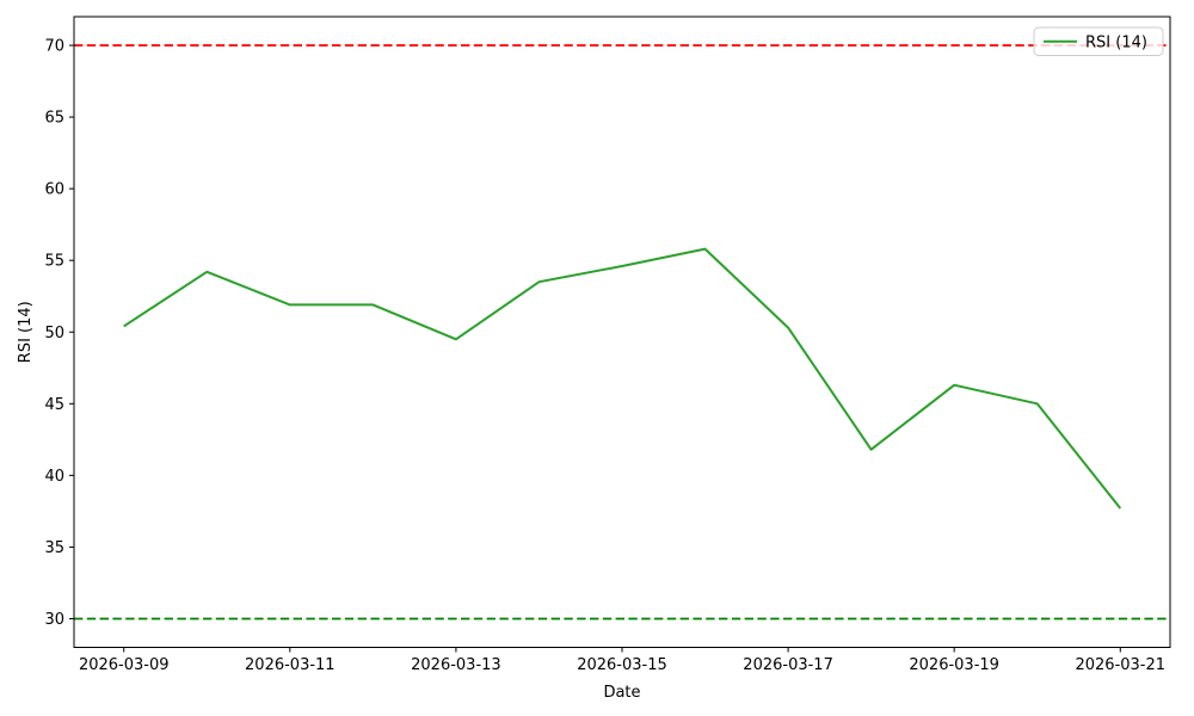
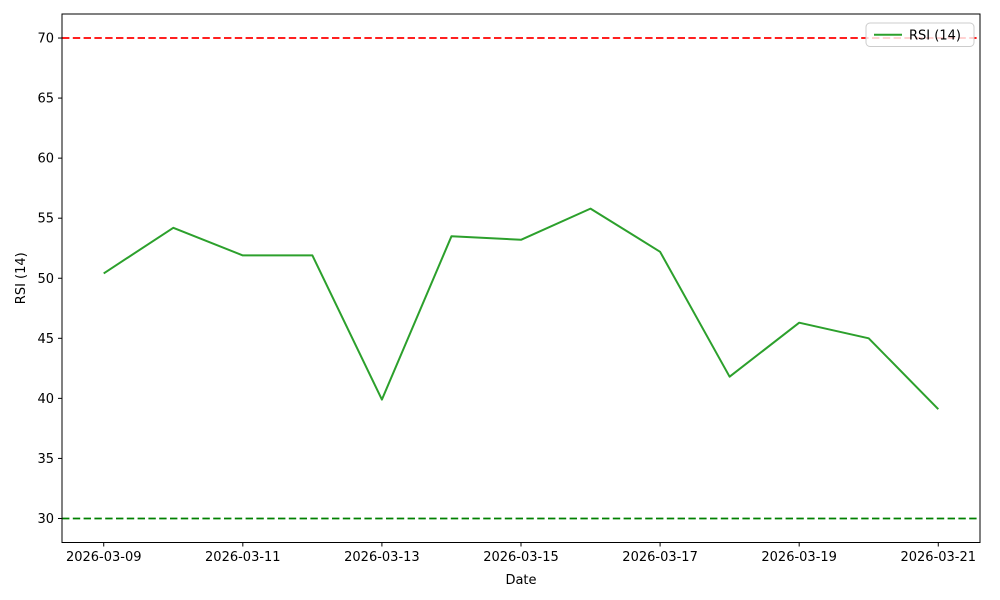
2026-03-13: 49.5 -> 39.9
2026-03-15: 54.6 -> 53.2
2026-03-17: 50.3 -> 52.2
2026-03-21: 37.7 -> 39.1
